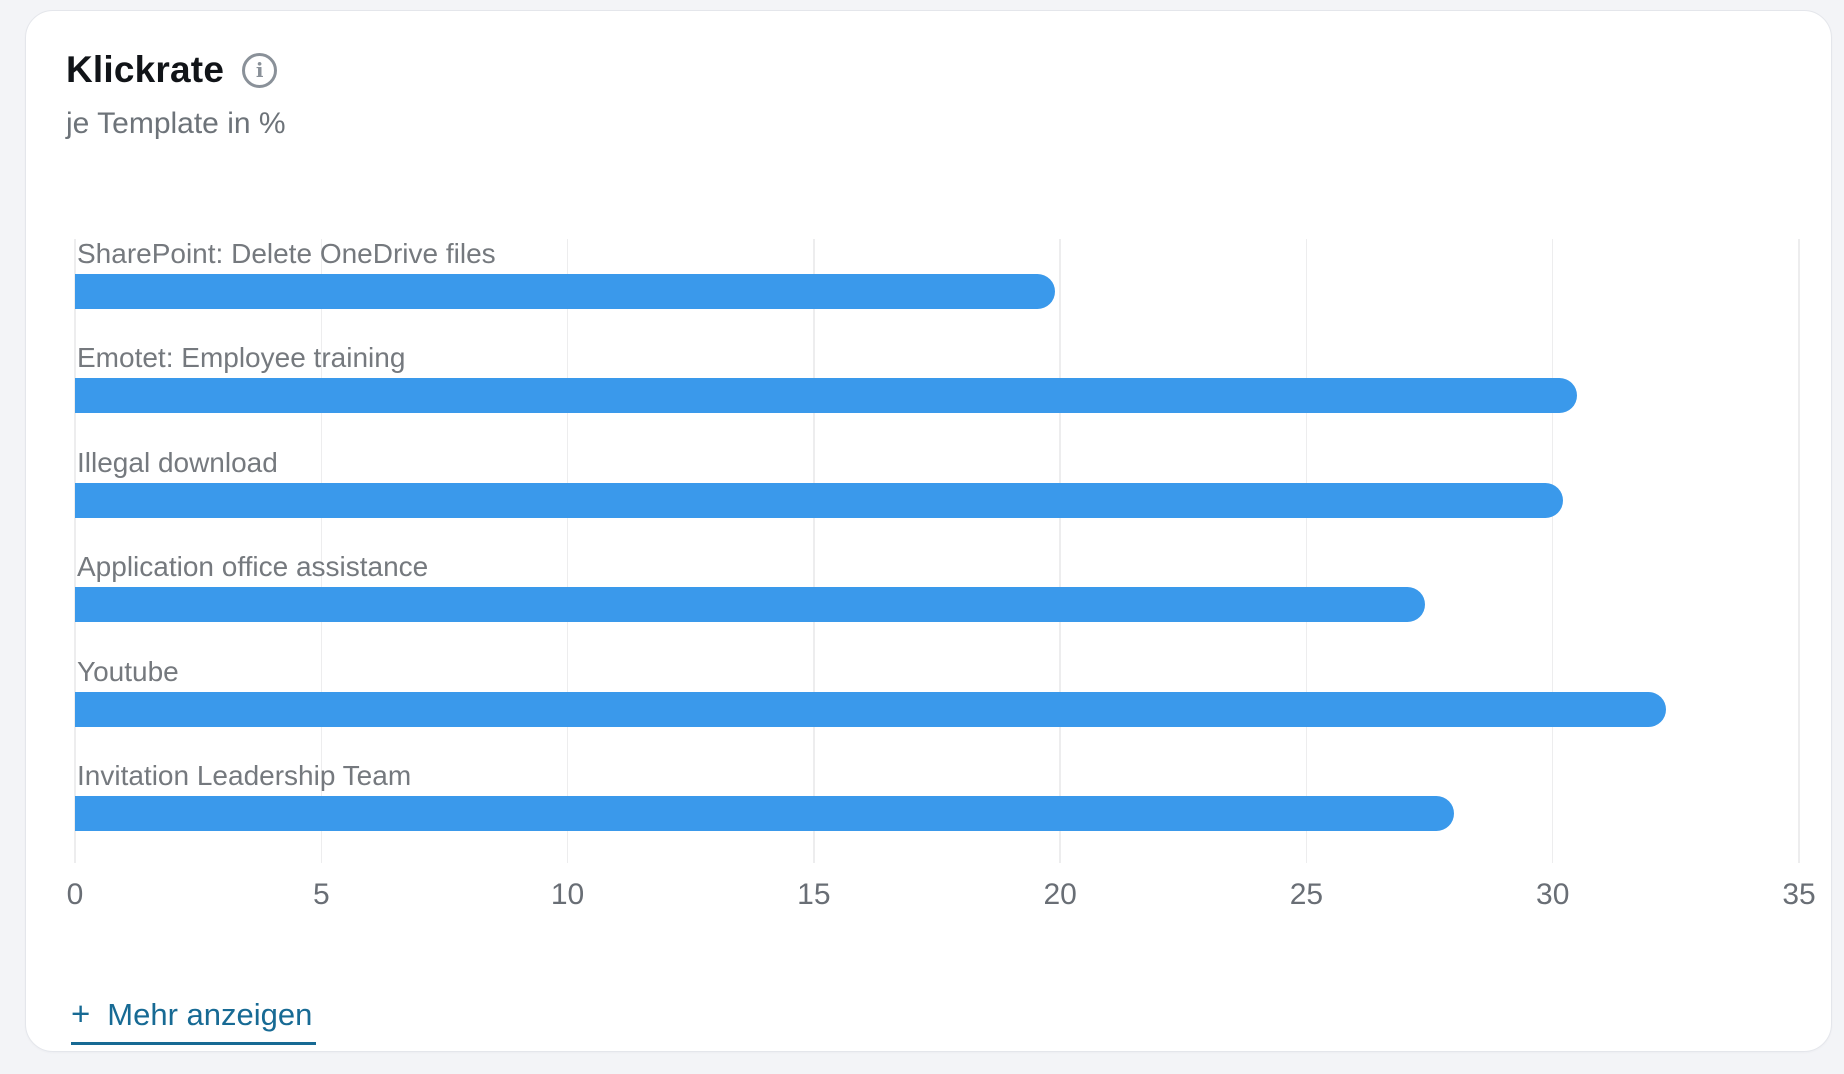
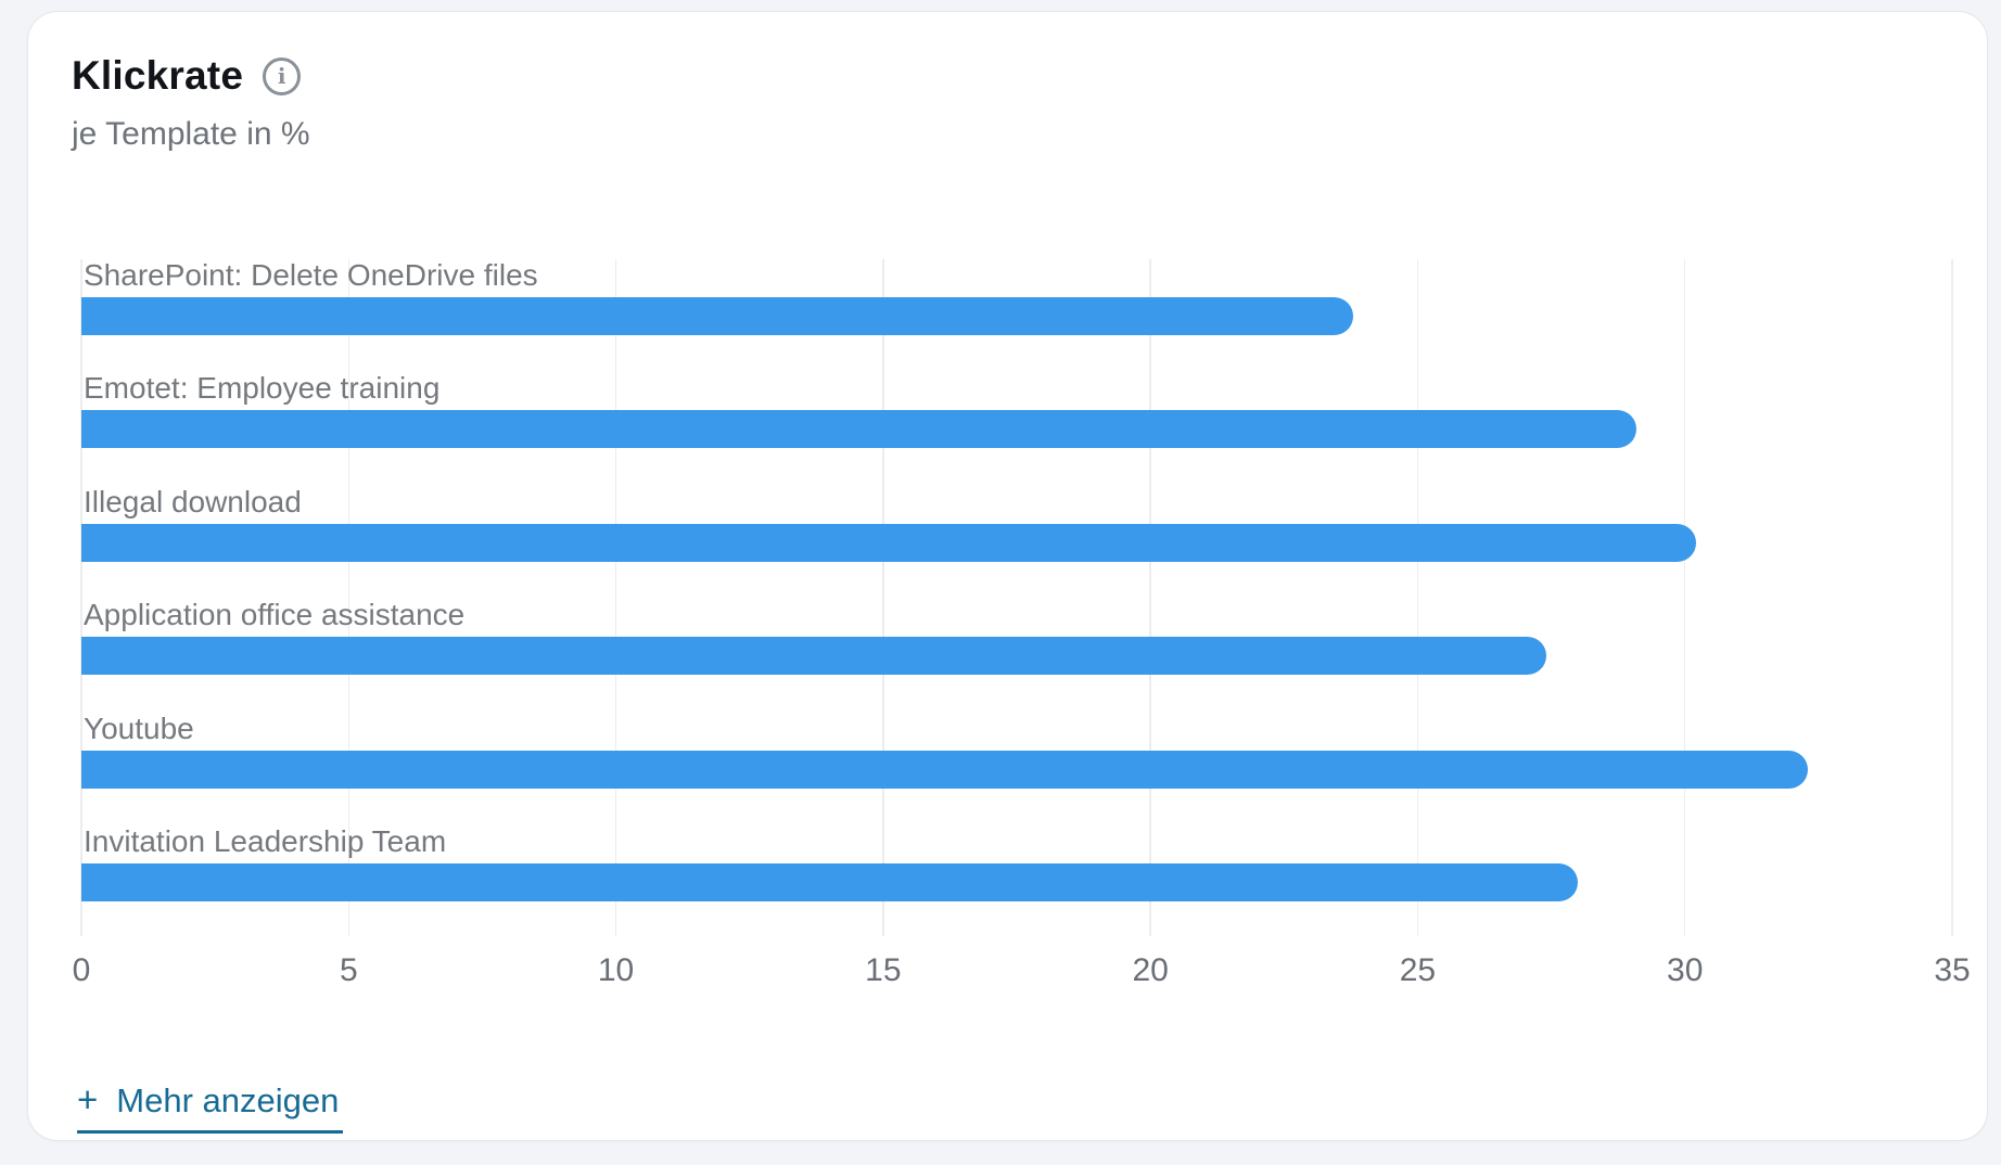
SharePoint: Delete OneDrive files: 19.9 -> 23.8
Emotet: Employee training: 30.5 -> 29.1
